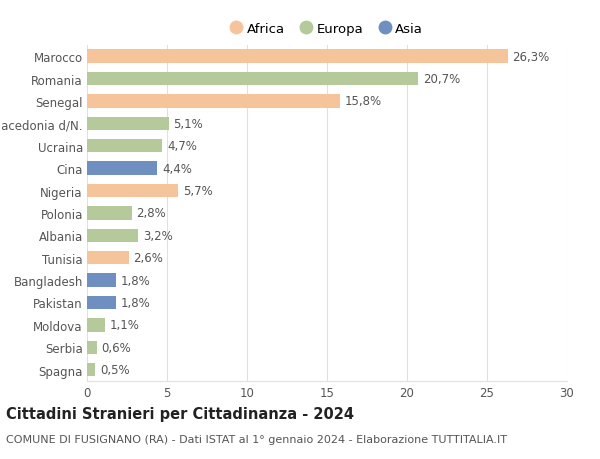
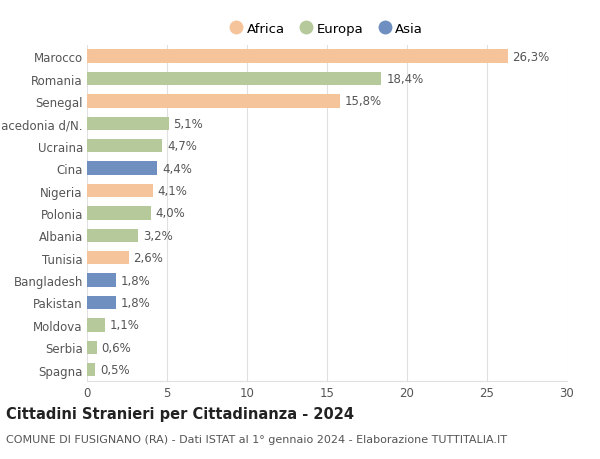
Romania: 20,7% -> 18,4%
Nigeria: 5,7% -> 4,1%
Polonia: 2,8% -> 4,0%
